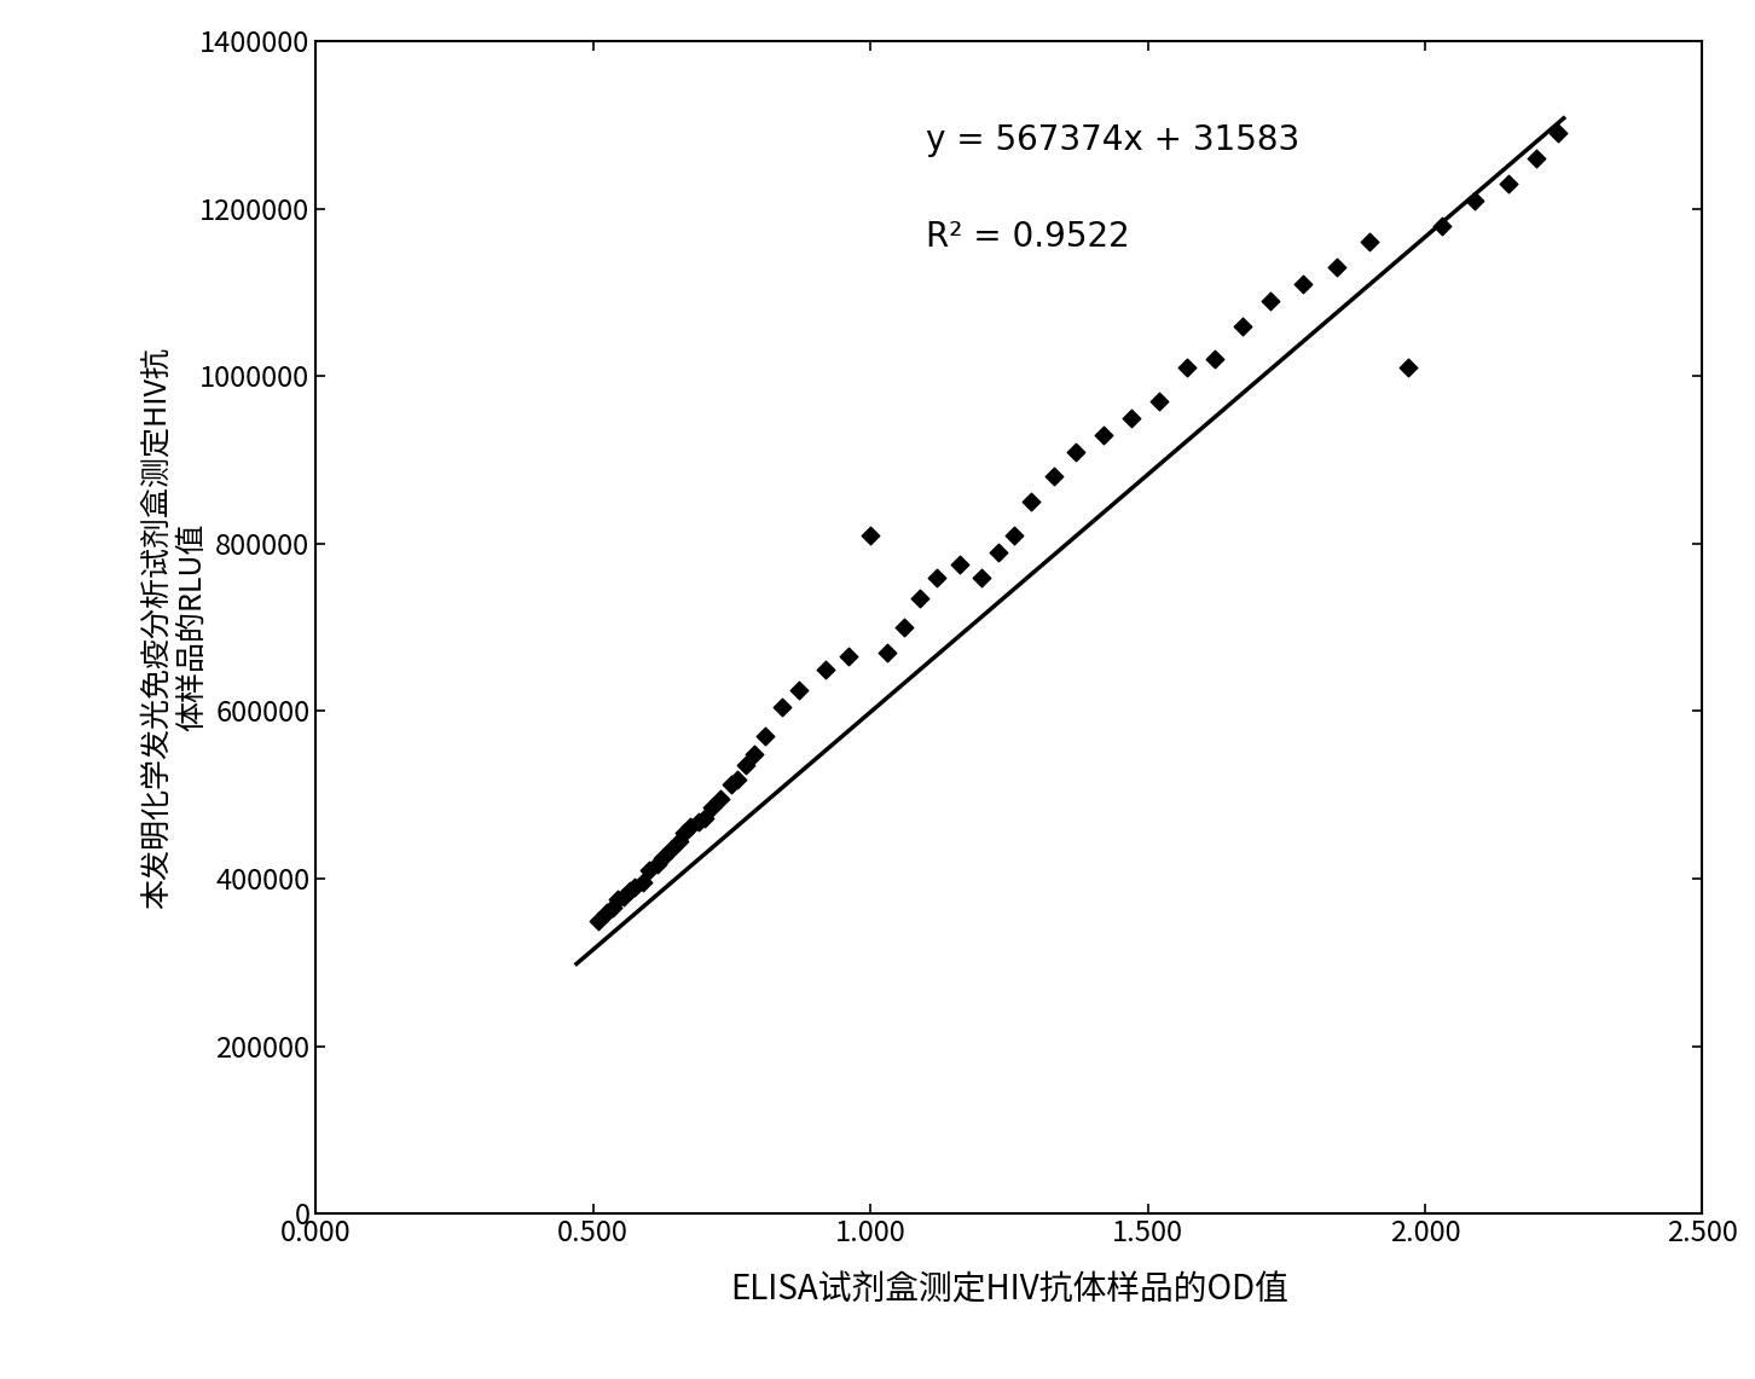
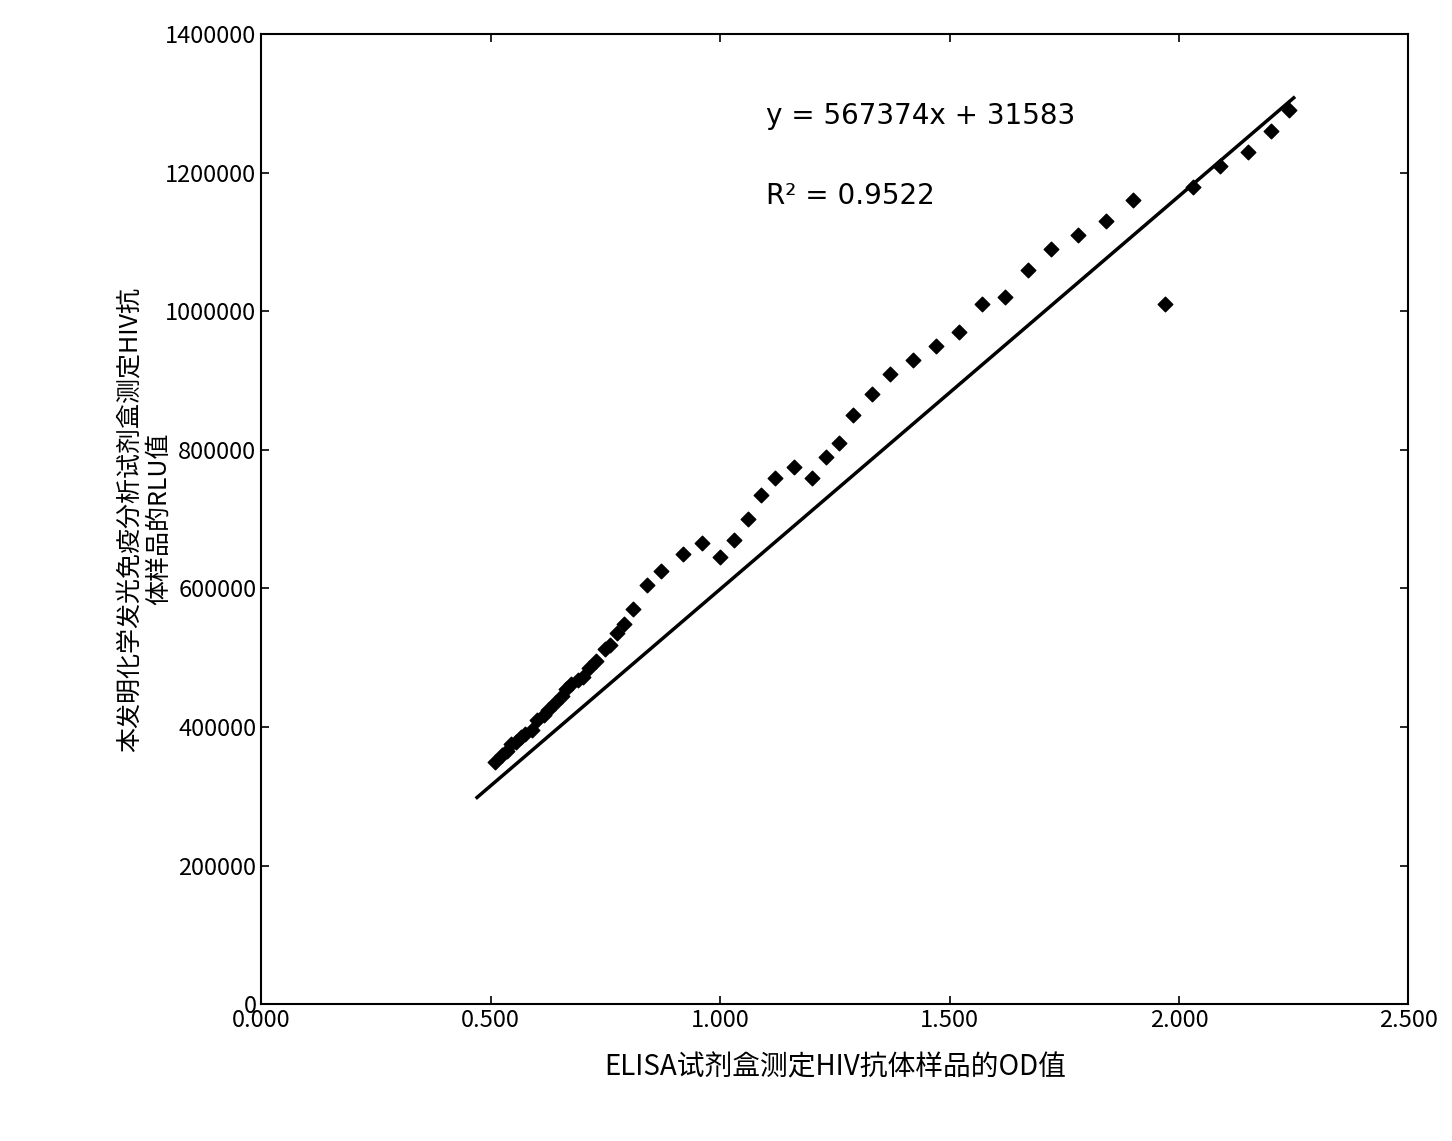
1.000: 810000 -> 645000
